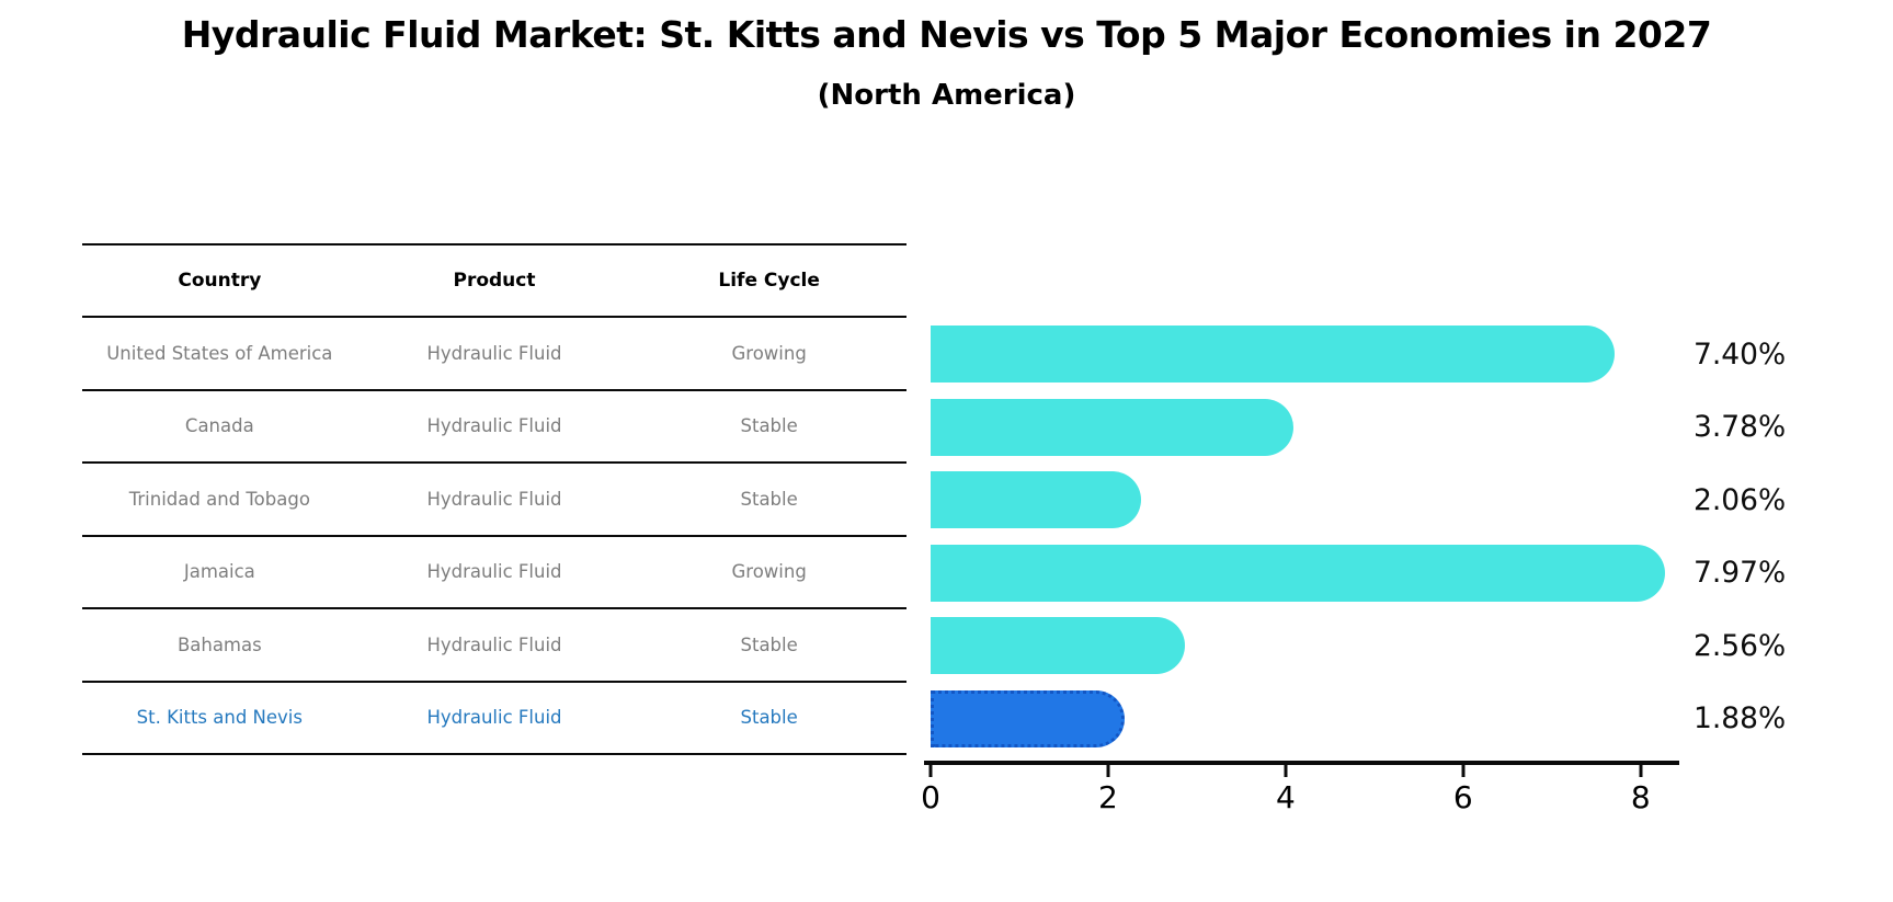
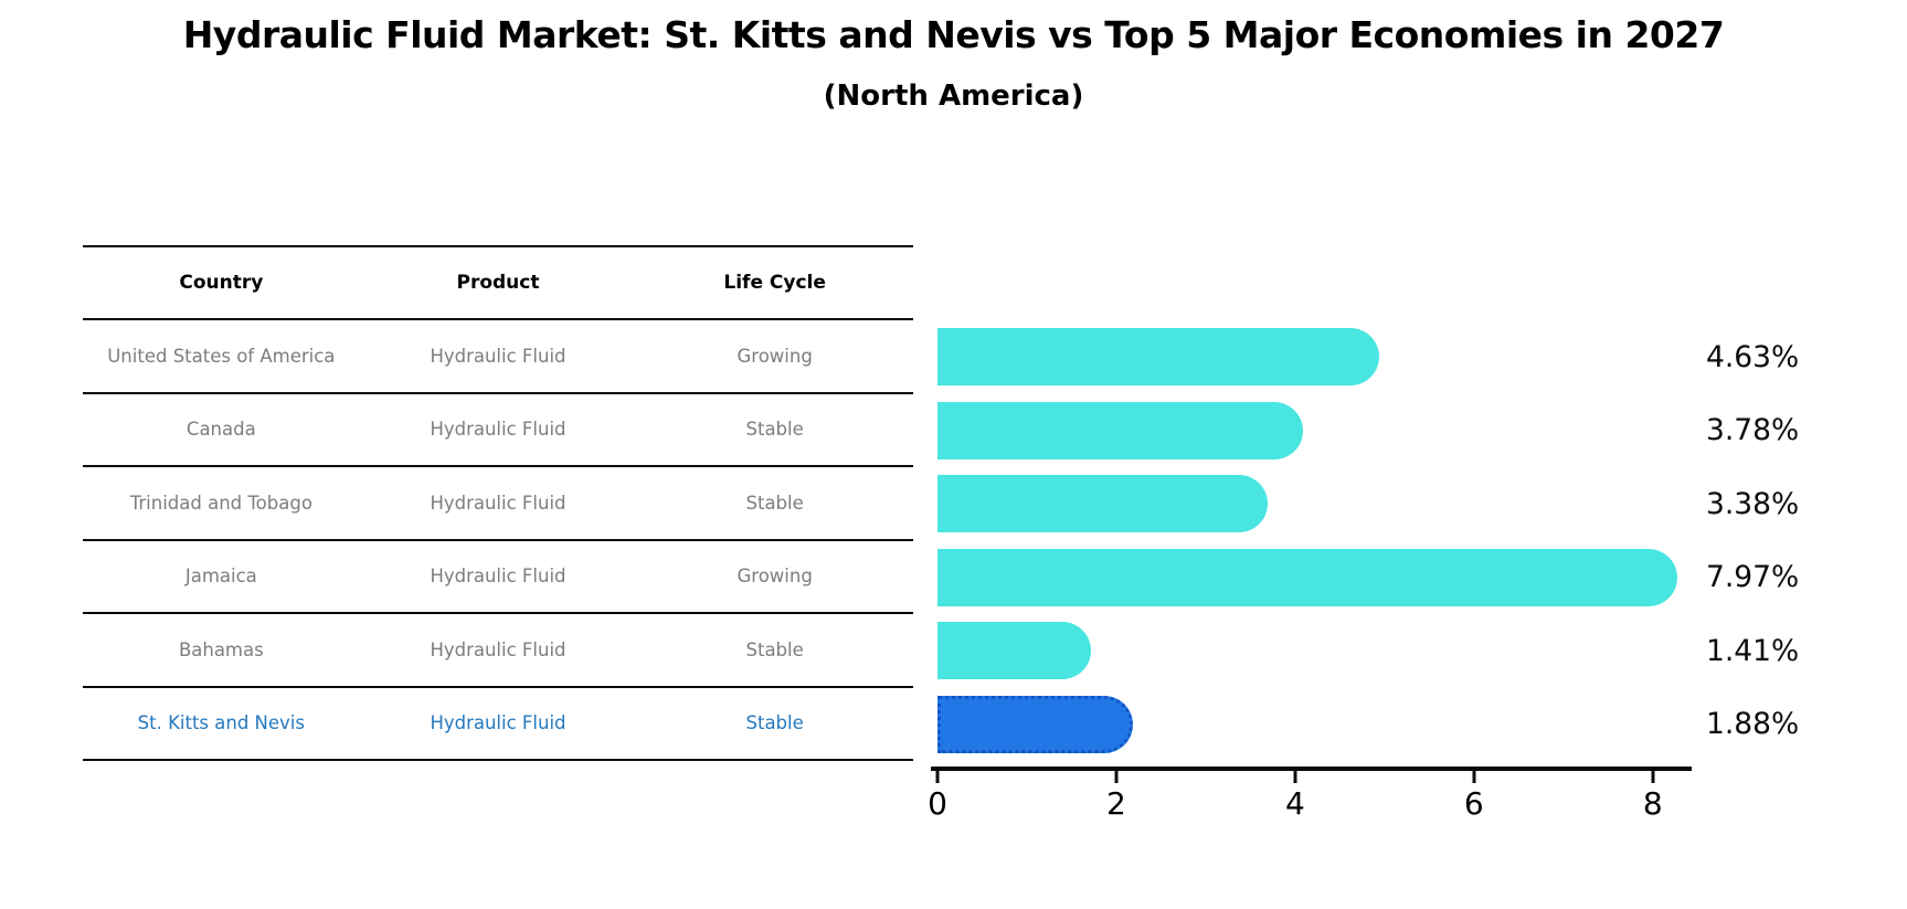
United States of America: 7.40% -> 4.63%
Trinidad and Tobago: 2.06% -> 3.38%
Bahamas: 2.56% -> 1.41%
